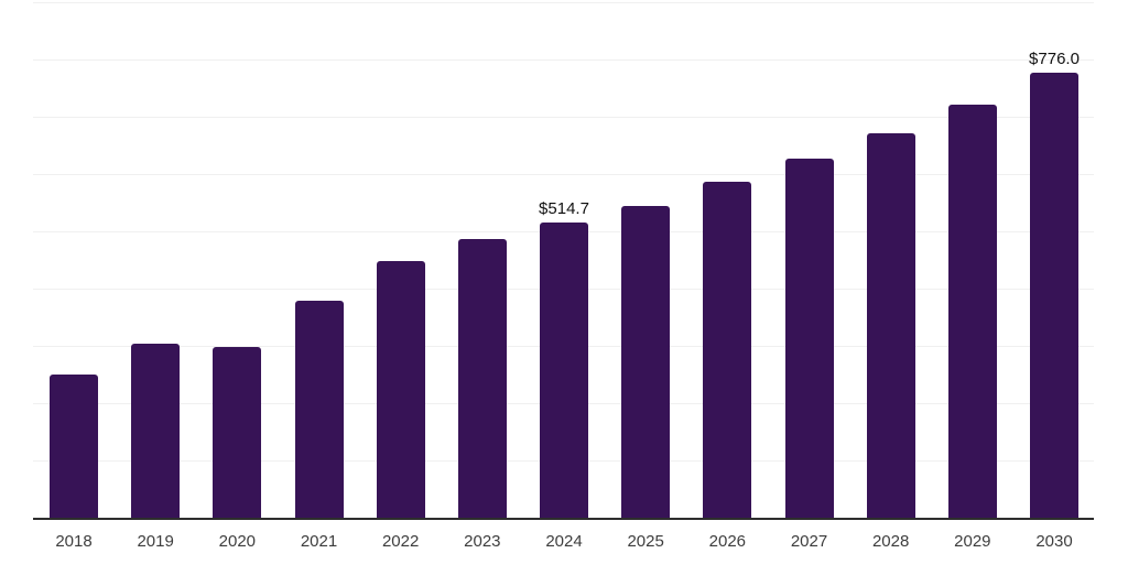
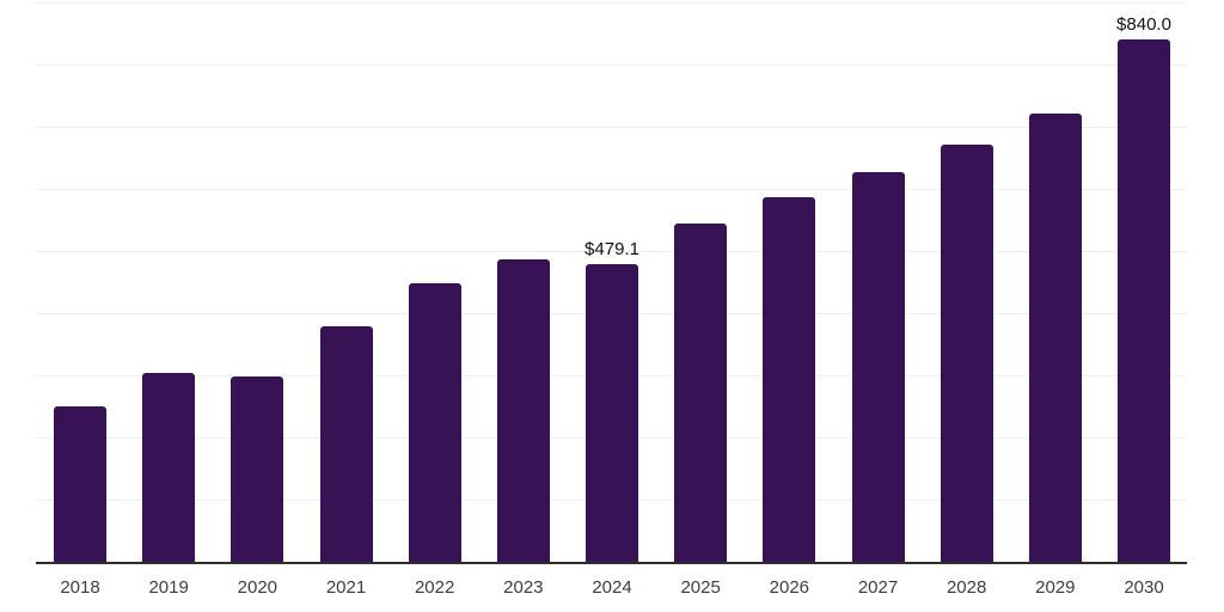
2024: $514.7 -> $479.1
2030: $776.0 -> $840.0
